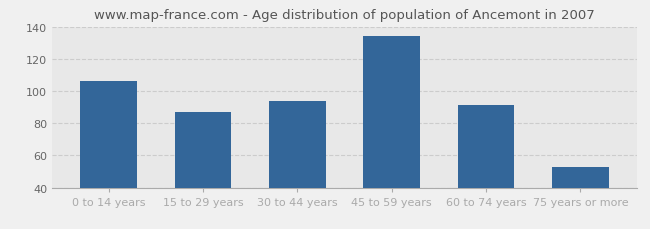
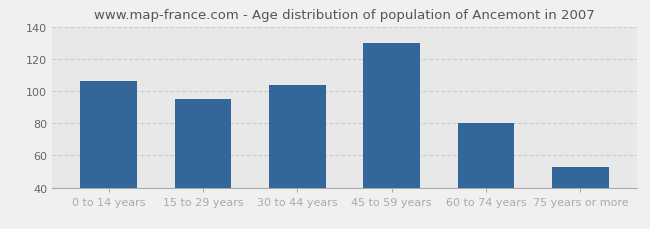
15 to 29 years: 87 -> 95
30 to 44 years: 94 -> 104
45 to 59 years: 134 -> 130
60 to 74 years: 91 -> 80
